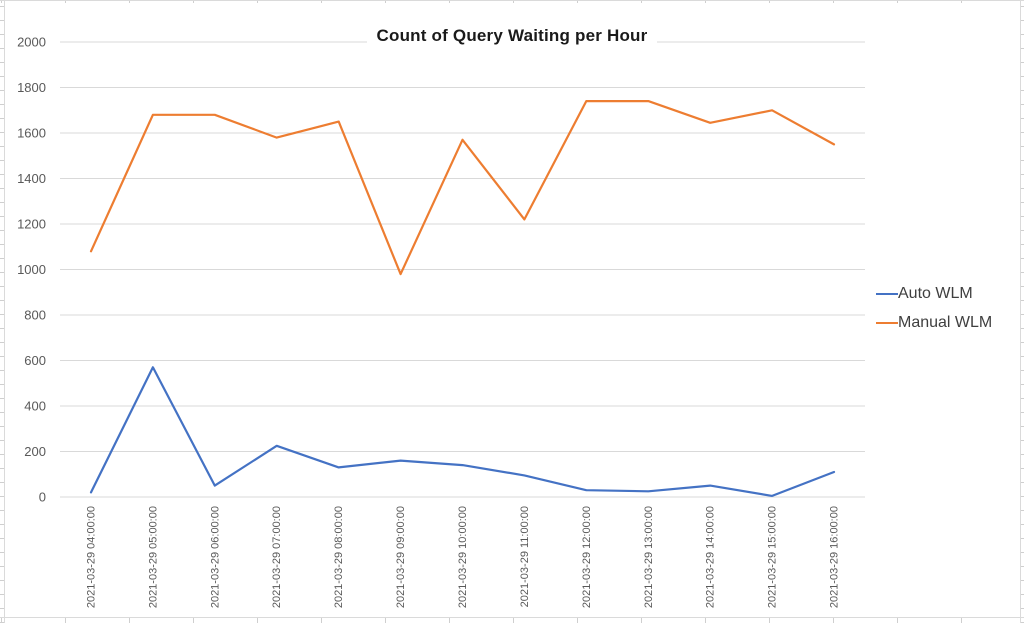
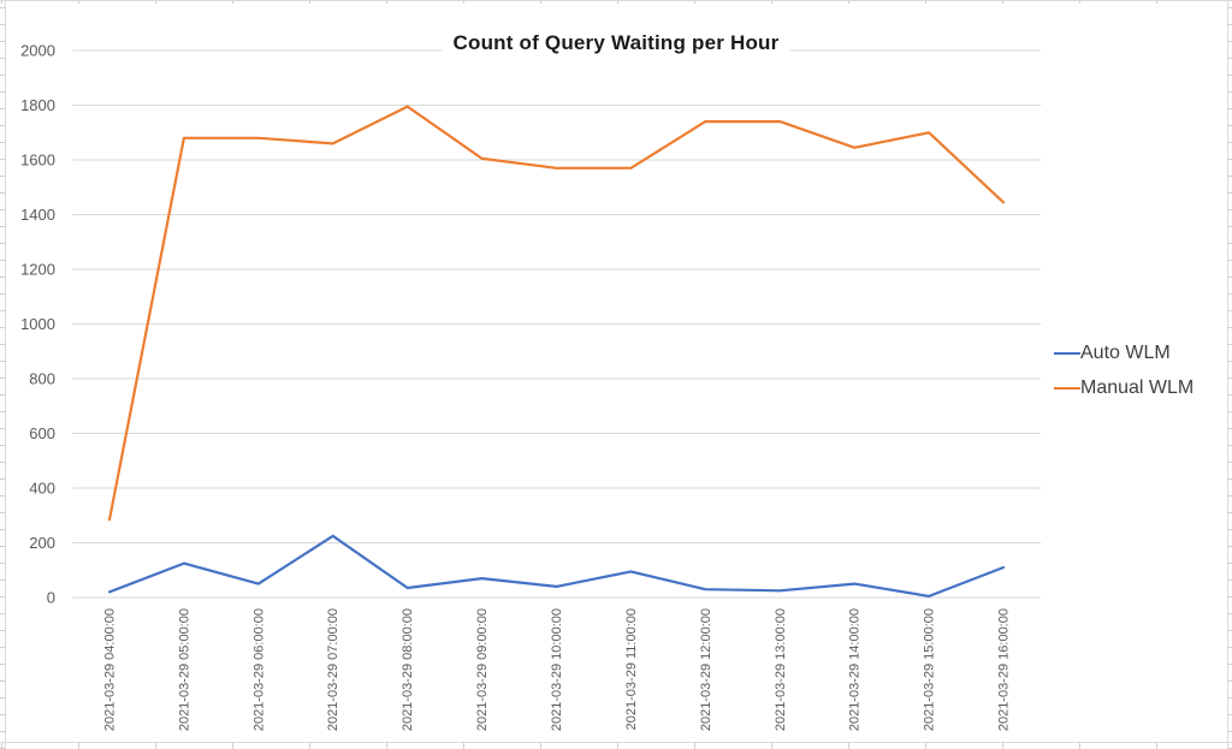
Manual WLM/2021-03-29 04:00:00: 1080 -> 280
Auto WLM/2021-03-29 05:00:00: 570 -> 120
Manual WLM/2021-03-29 07:00:00: 1580 -> 1660
Auto WLM/2021-03-29 08:00:00: 130 -> 40
Manual WLM/2021-03-29 08:00:00: 1650 -> 1800
Auto WLM/2021-03-29 09:00:00: 160 -> 70
Manual WLM/2021-03-29 09:00:00: 980 -> 1600
Auto WLM/2021-03-29 10:00:00: 140 -> 40
Manual WLM/2021-03-29 11:00:00: 1220 -> 1570
Manual WLM/2021-03-29 16:00:00: 1550 -> 1440
